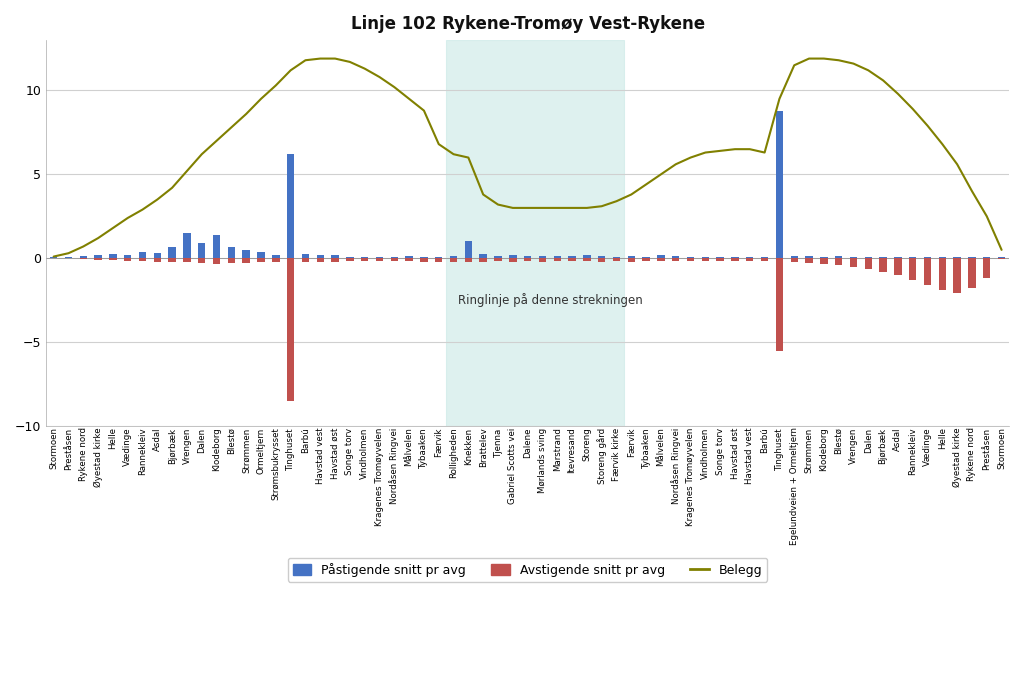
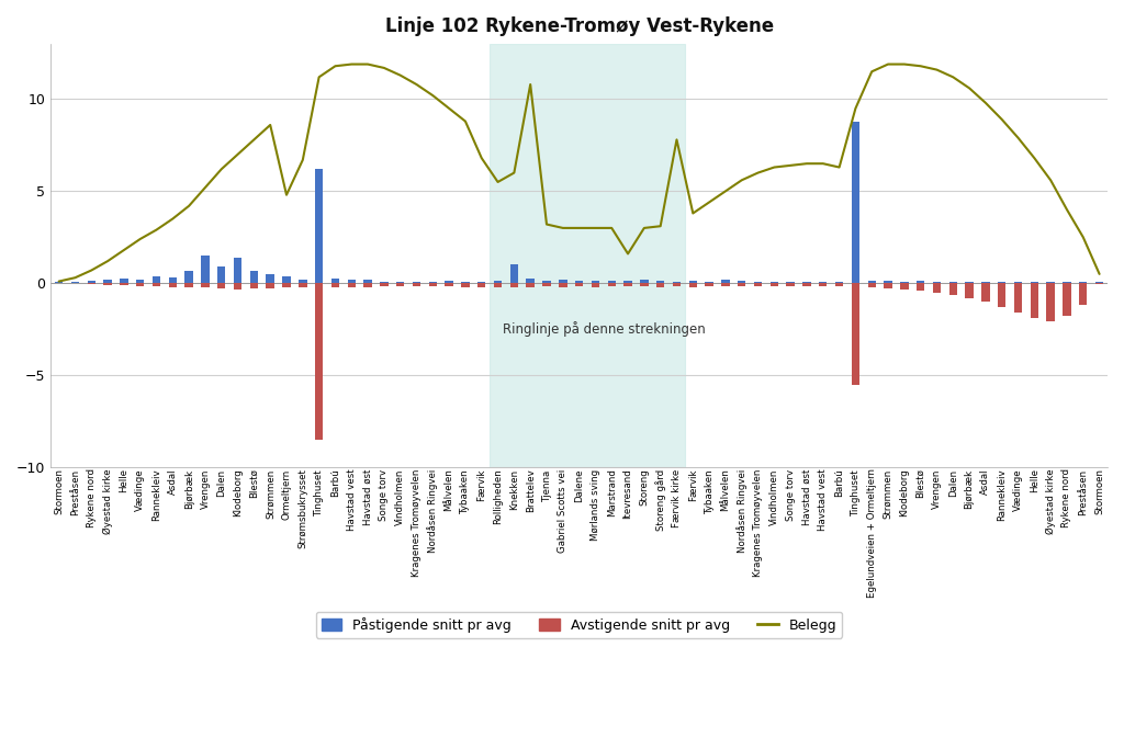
Belegg/Ormeltjern: 9.5 -> 4.8
Belegg/Strømsbukrysset: 10.3 -> 6.7
Belegg/Rolligheden: 6.2 -> 5.5
Belegg/Brattelev: 3.8 -> 10.8
Belegg/Itevresand: 3.0 -> 1.6
Belegg/Færvik kirke: 3.4 -> 7.8
